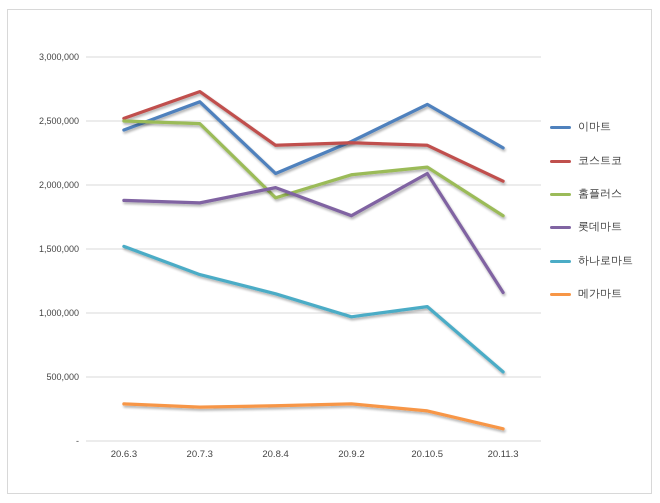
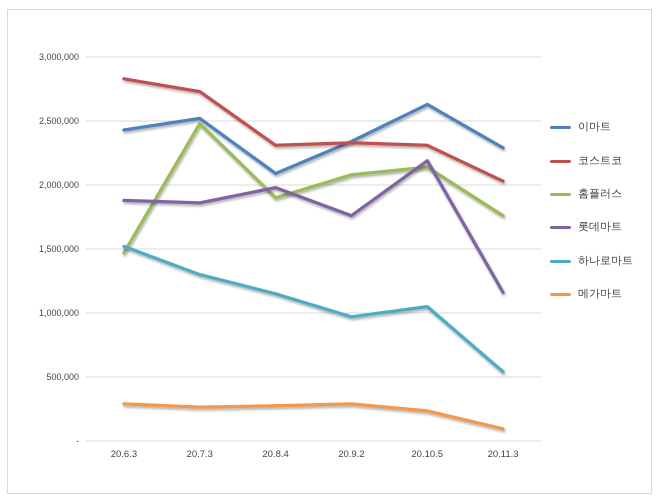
코스트코/20.6.3: 2520000 -> 2830000
홈플러스/20.6.3: 2500000 -> 1470000
이마트/20.7.3: 2650000 -> 2520000
롯데마트/20.10.5: 2090000 -> 2190000
